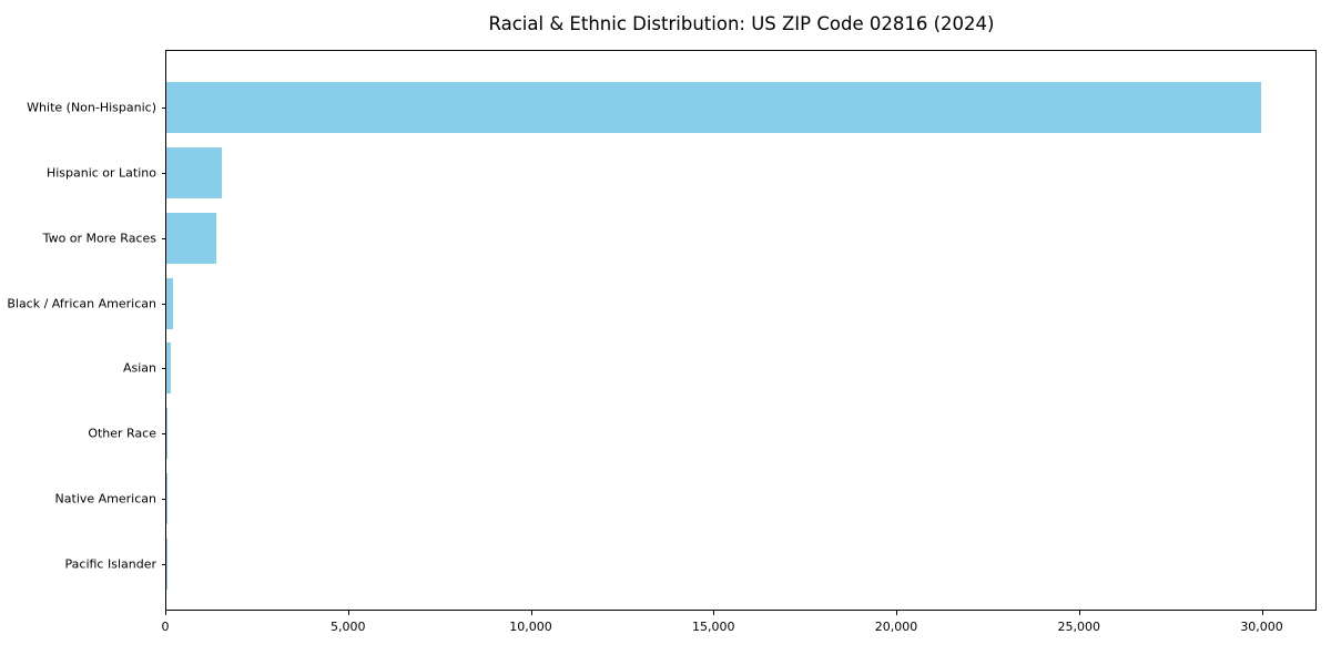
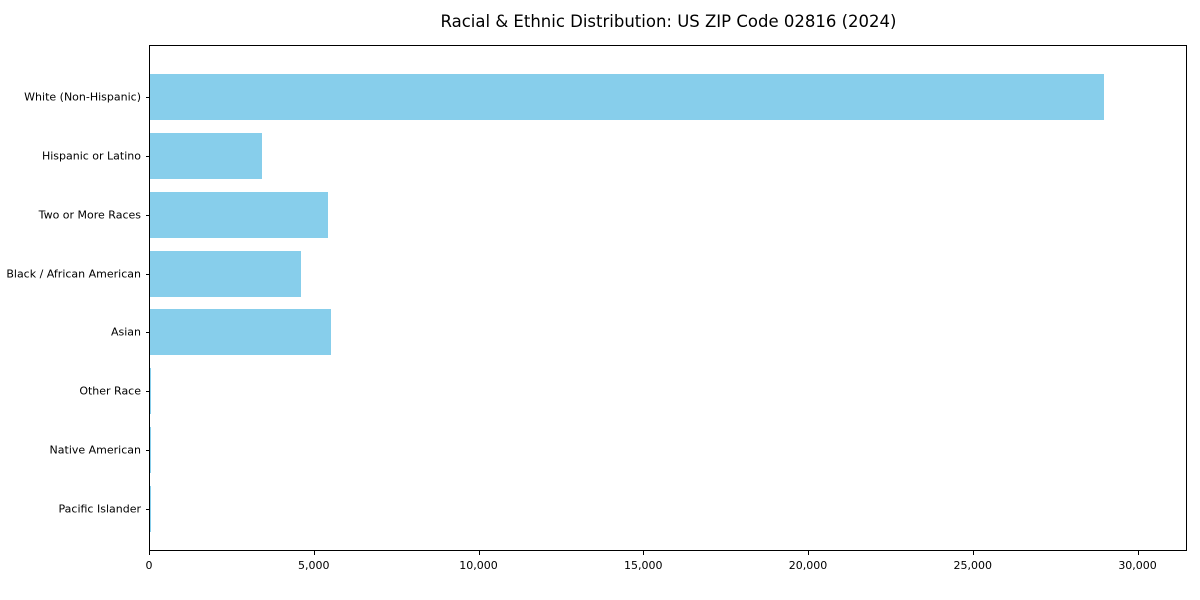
White (Non-Hispanic): 30000 -> 29000
Hispanic or Latino: 1500 -> 3400
Two or More Races: 1400 -> 5400
Black / African American: 200 -> 4600
Asian: 100 -> 5500
